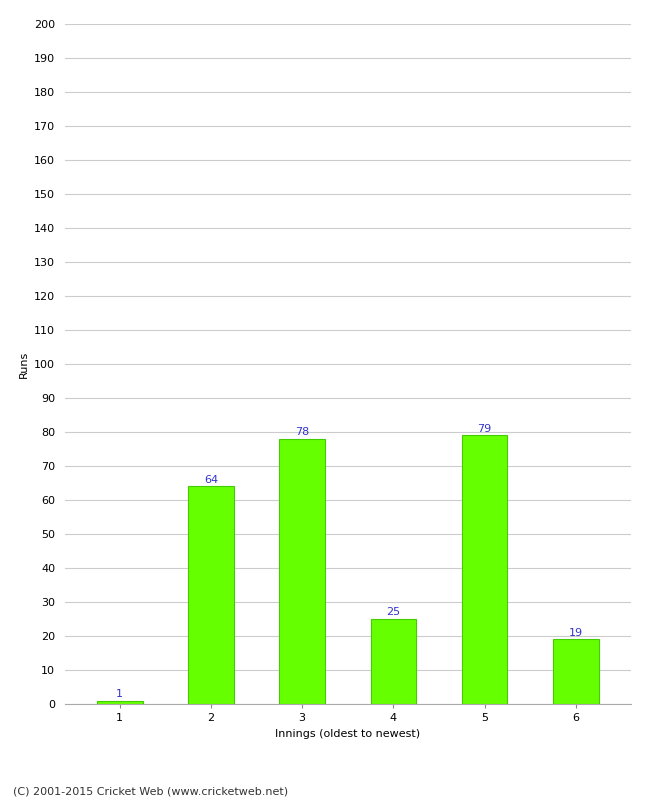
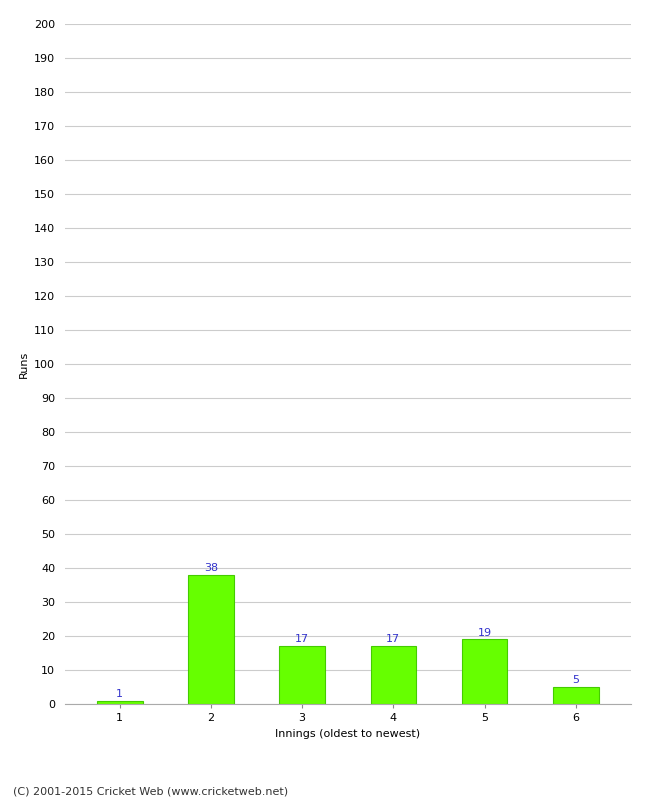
2: 64 -> 38
3: 78 -> 17
4: 25 -> 17
5: 79 -> 19
6: 19 -> 5
